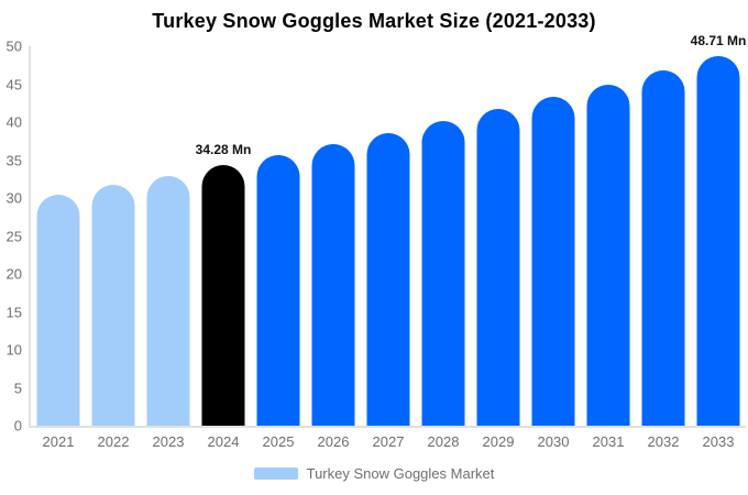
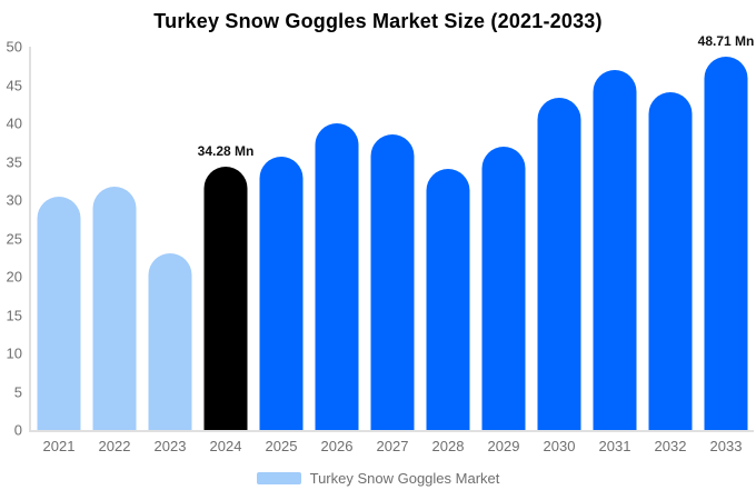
2023: 33 -> 23
2026: 37 -> 40
2028: 40 -> 34
2029: 42 -> 37
2031: 45 -> 47
2032: 47 -> 44
